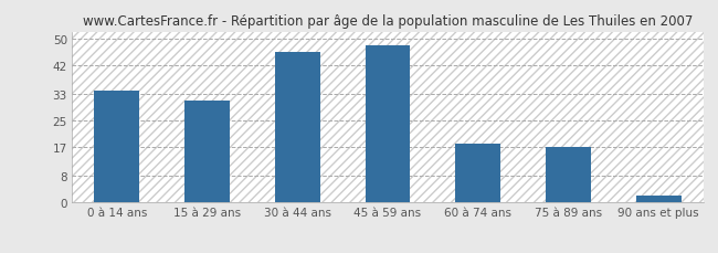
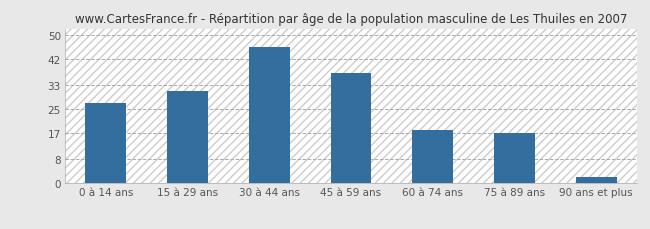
0 à 14 ans: 34 -> 27
45 à 59 ans: 48 -> 37
